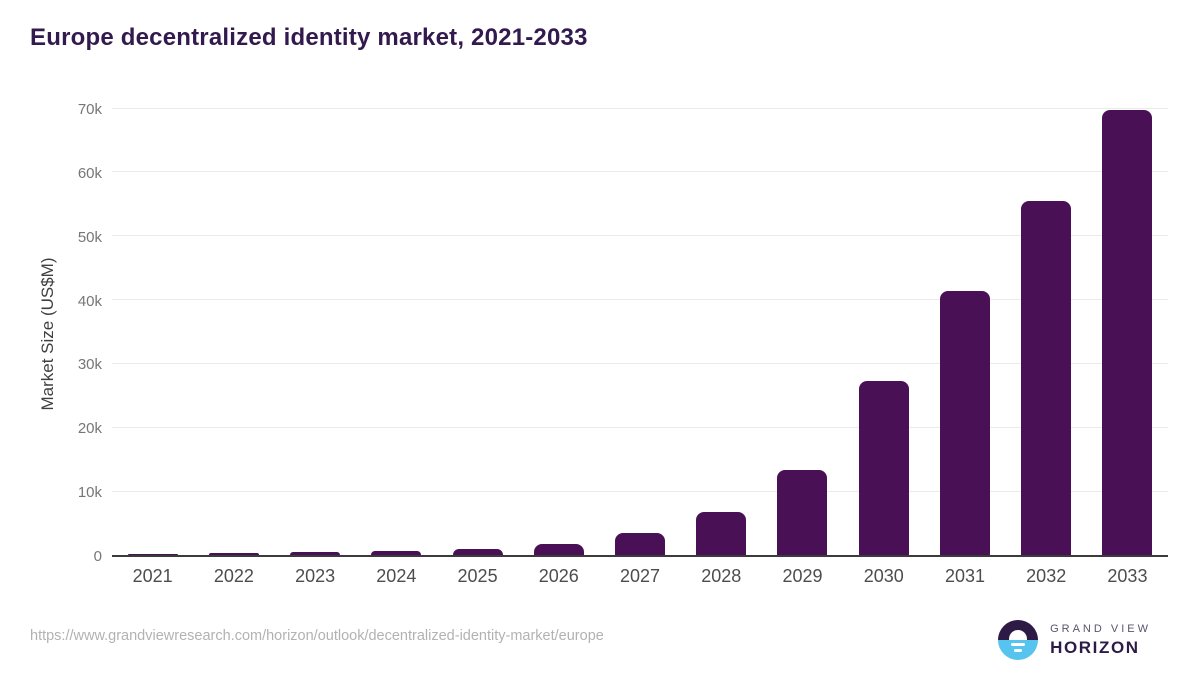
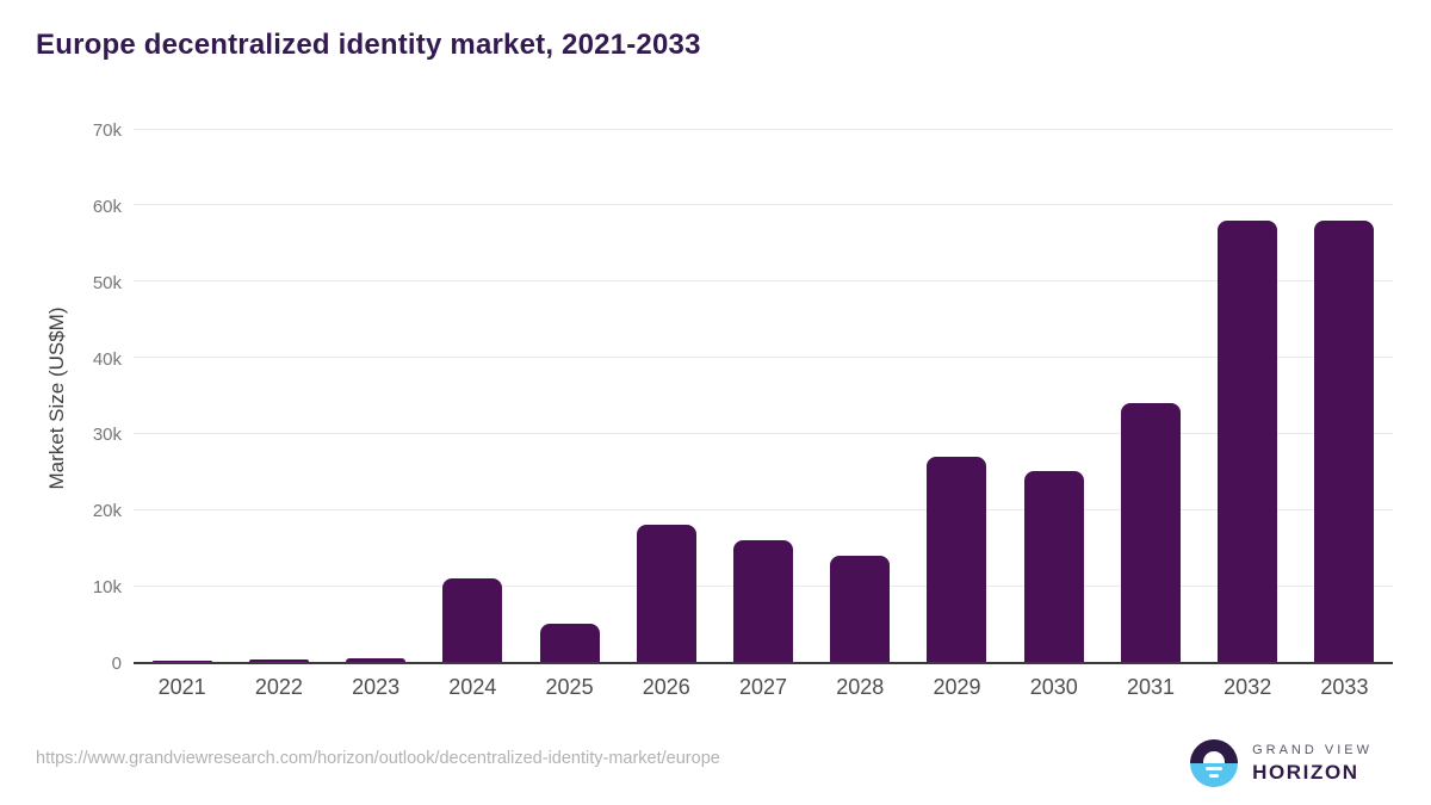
2024: 1k -> 11k
2025: 1k -> 5k
2026: 2k -> 18k
2027: 4k -> 16k
2028: 7k -> 14k
2029: 13k -> 27k
2030: 27k -> 25k
2031: 41k -> 34k
2032: 56k -> 58k
2033: 70k -> 58k
